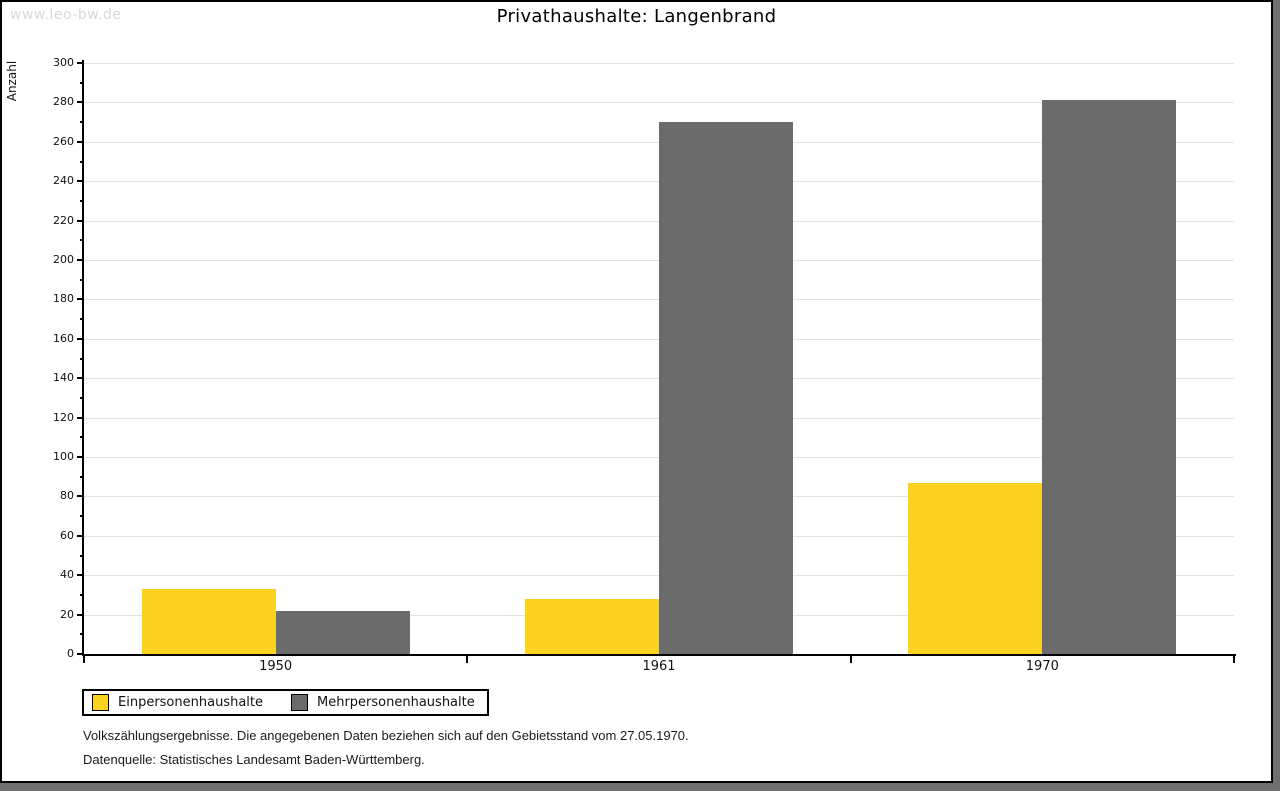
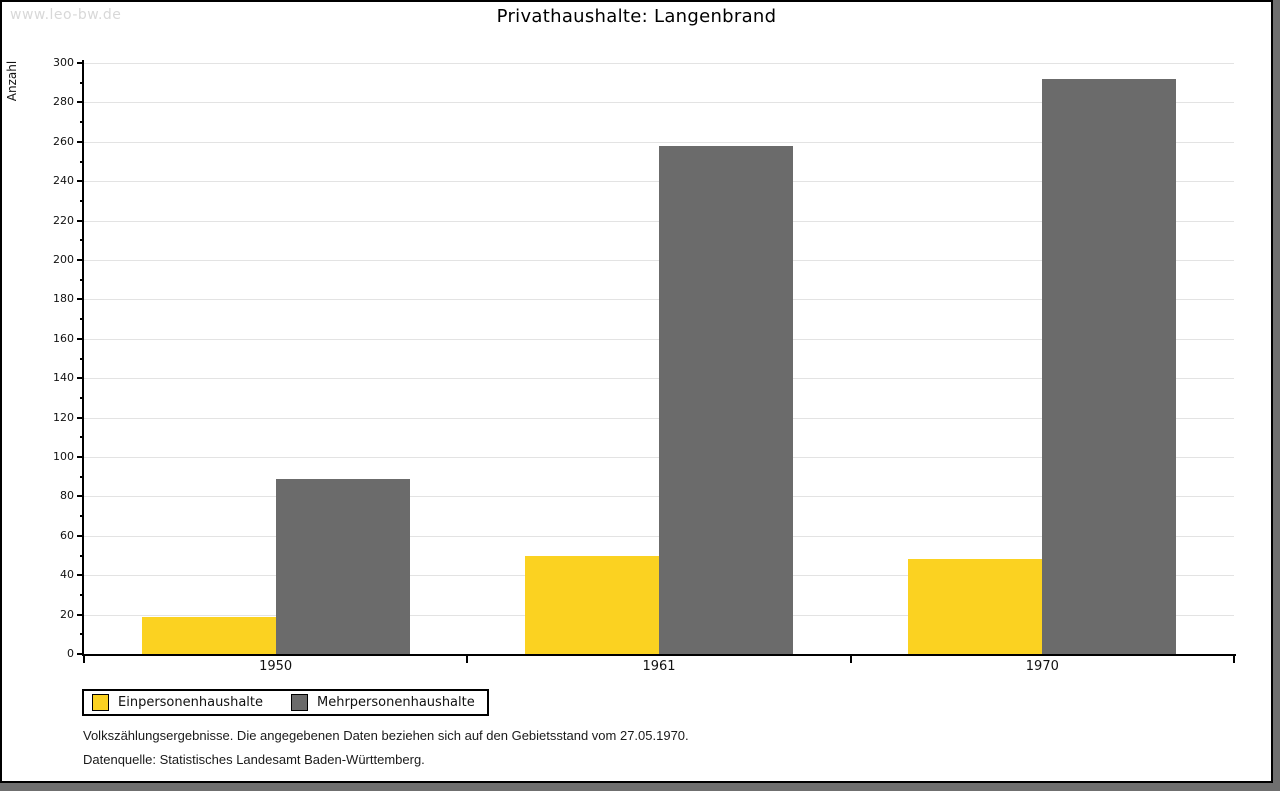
Einpersonenhaushalte/1950: 33 -> 19
Mehrpersonenhaushalte/1950: 22 -> 89
Einpersonenhaushalte/1961: 28 -> 50
Mehrpersonenhaushalte/1961: 270 -> 258
Einpersonenhaushalte/1970: 87 -> 48
Mehrpersonenhaushalte/1970: 281 -> 292
